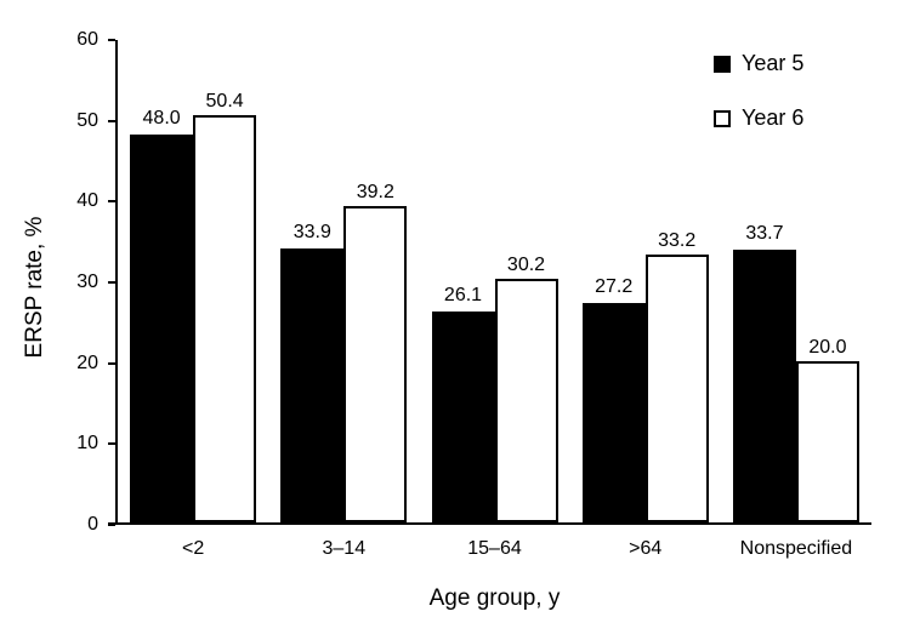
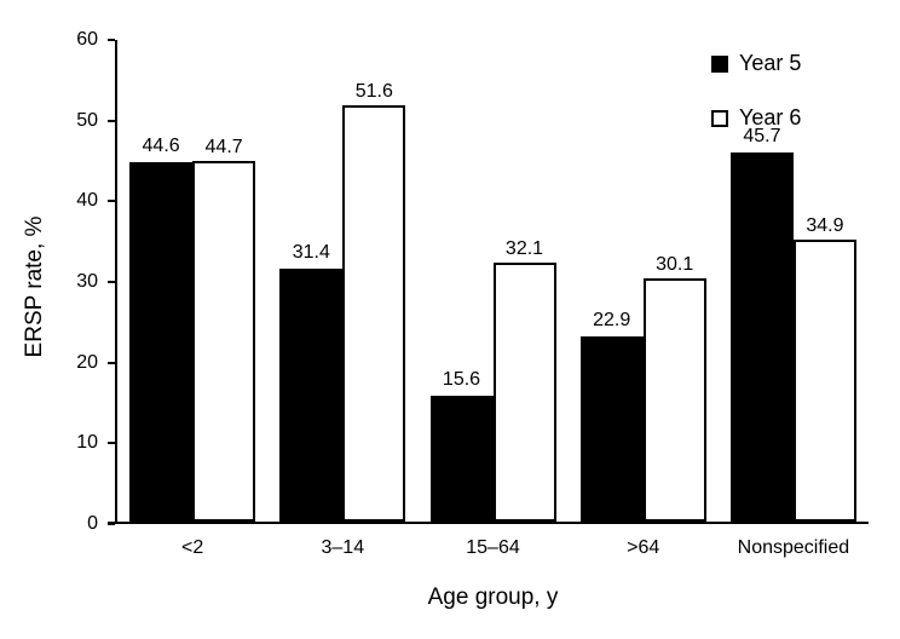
Year 5/<2: 48.0 -> 44.6
Year 6/<2: 50.4 -> 44.7
Year 5/3–14: 33.9 -> 31.4
Year 6/3–14: 39.2 -> 51.6
Year 5/15–64: 26.1 -> 15.6
Year 6/15–64: 30.2 -> 32.1
Year 5/>64: 27.2 -> 22.9
Year 6/>64: 33.2 -> 30.1
Year 5/Nonspecified: 33.7 -> 45.7
Year 6/Nonspecified: 20.0 -> 34.9
